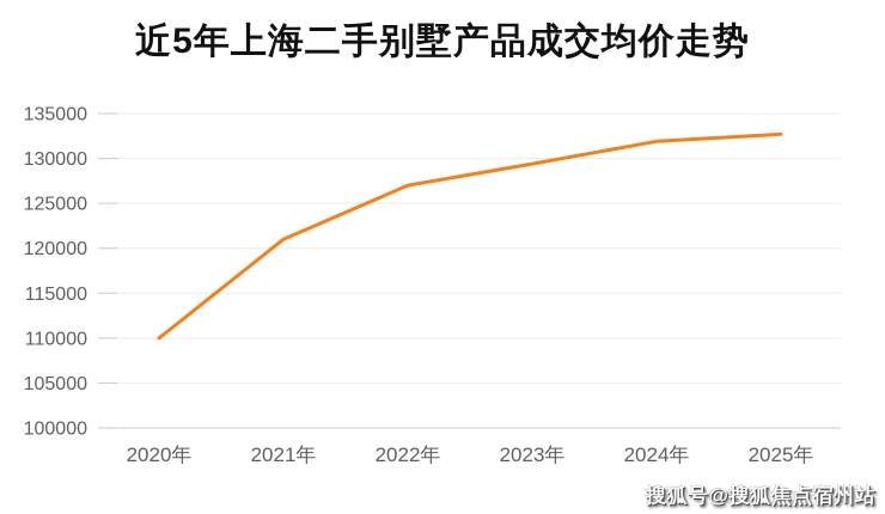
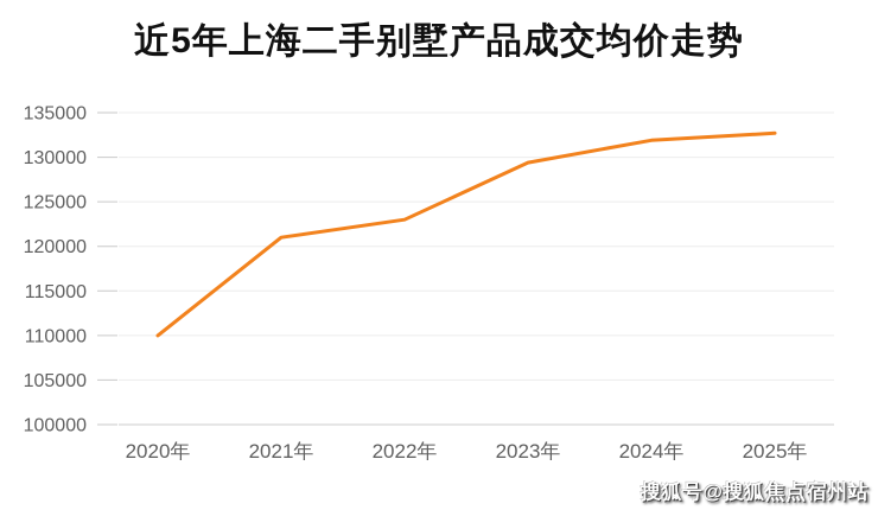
2022年: 127000 -> 123000
